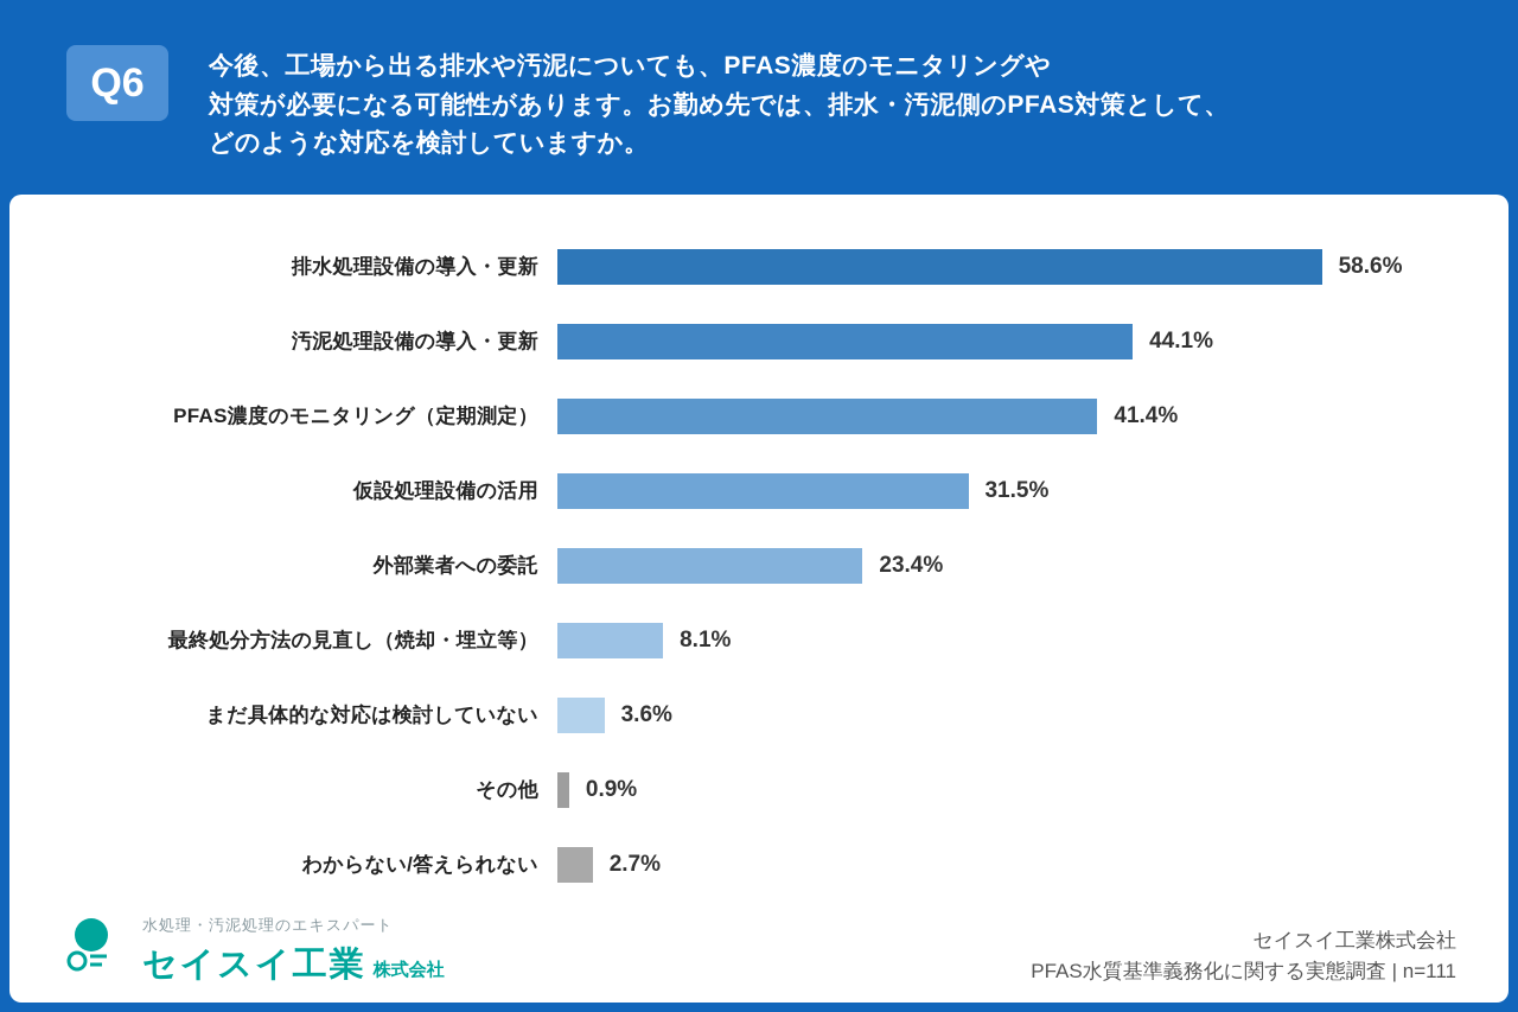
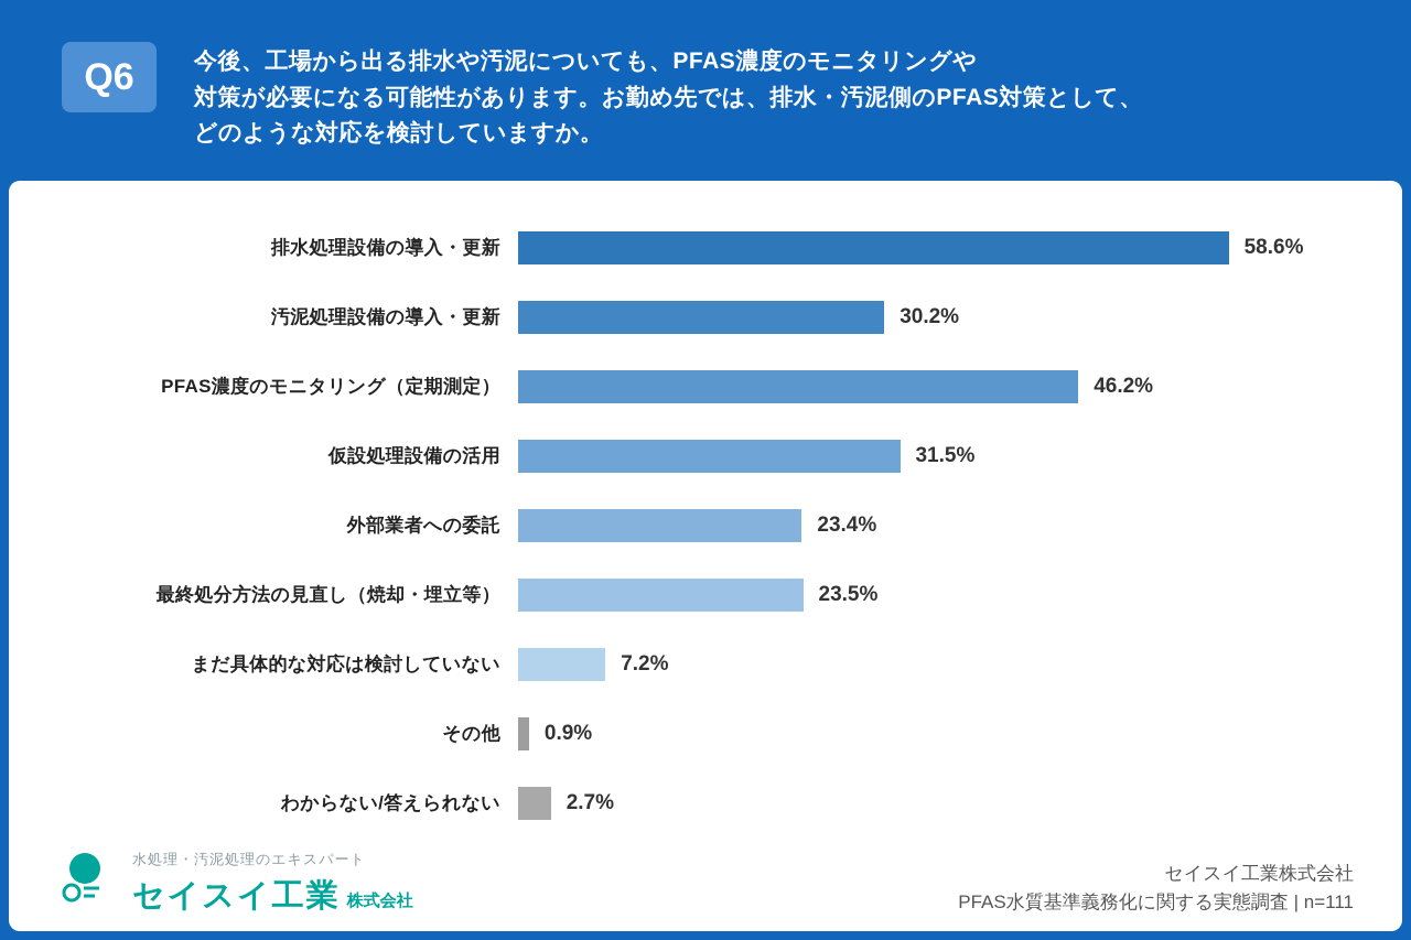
汚泥処理設備の導入・更新: 44.1% -> 30.2%
PFAS濃度のモニタリング（定期測定）: 41.4% -> 46.2%
最終処分方法の見直し（焼却・埋立等）: 8.1% -> 23.5%
まだ具体的な対応は検討していない: 3.6% -> 7.2%
